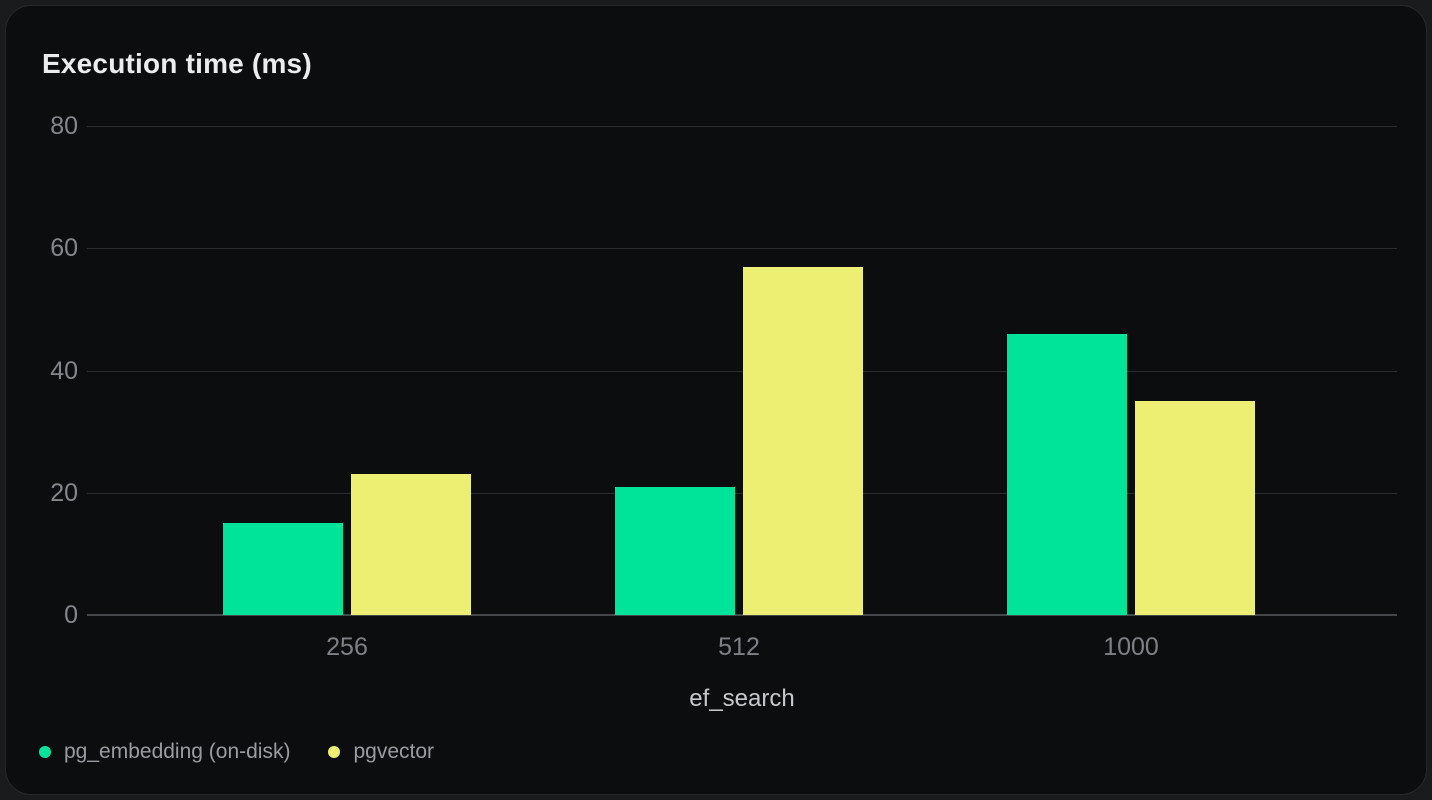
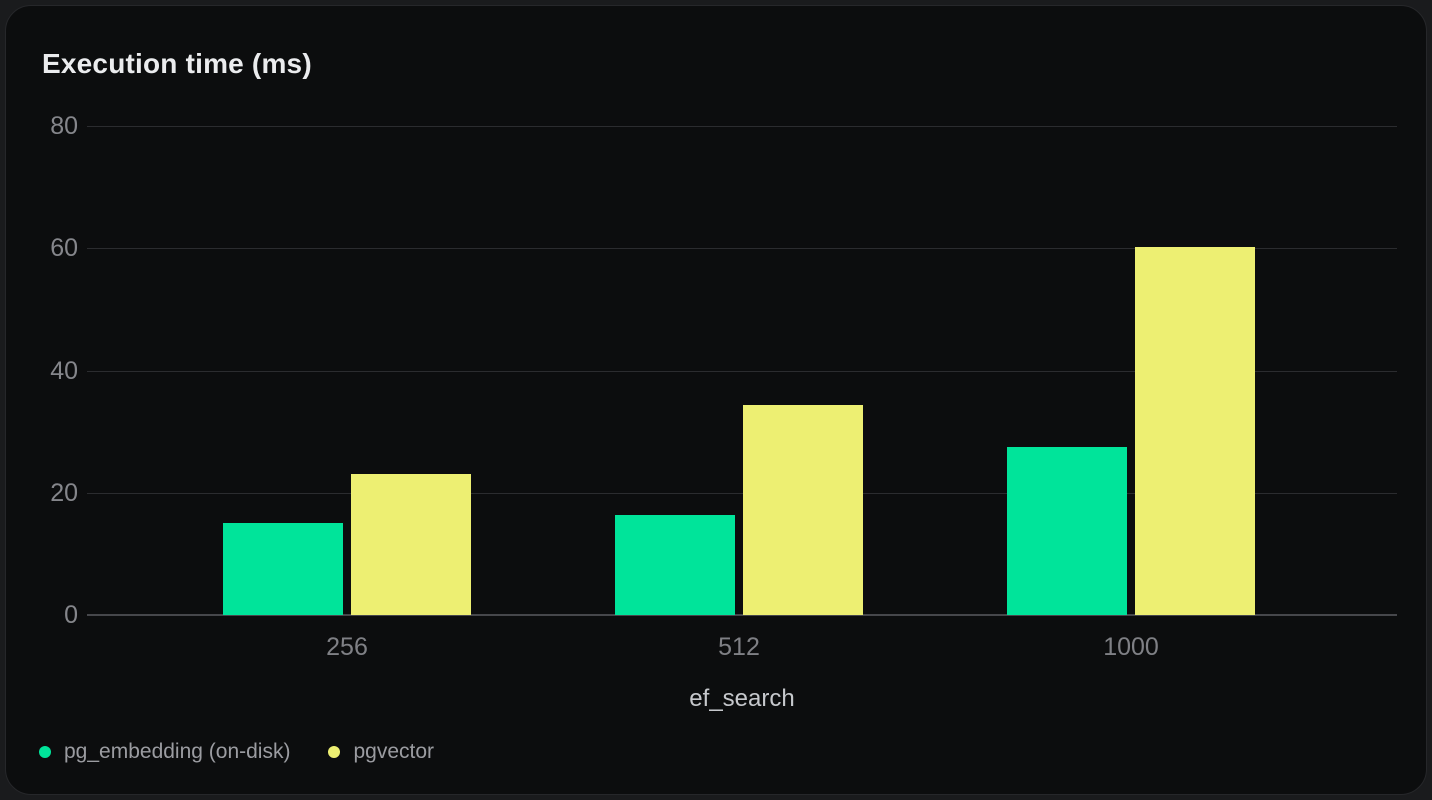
pg_embedding (on-disk)/512: 21 -> 16
pgvector/512: 57 -> 34
pg_embedding (on-disk)/1000: 46 -> 28
pgvector/1000: 35 -> 60
